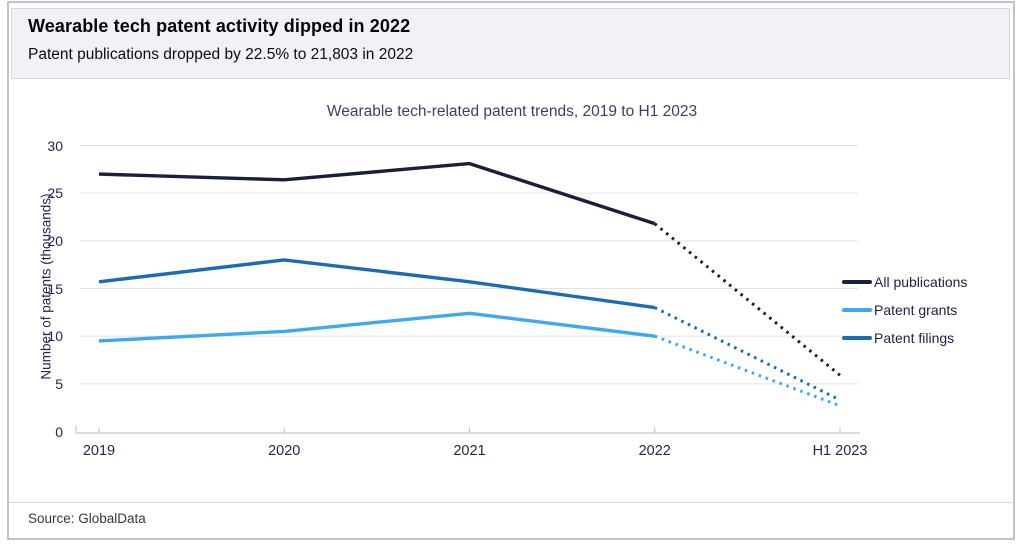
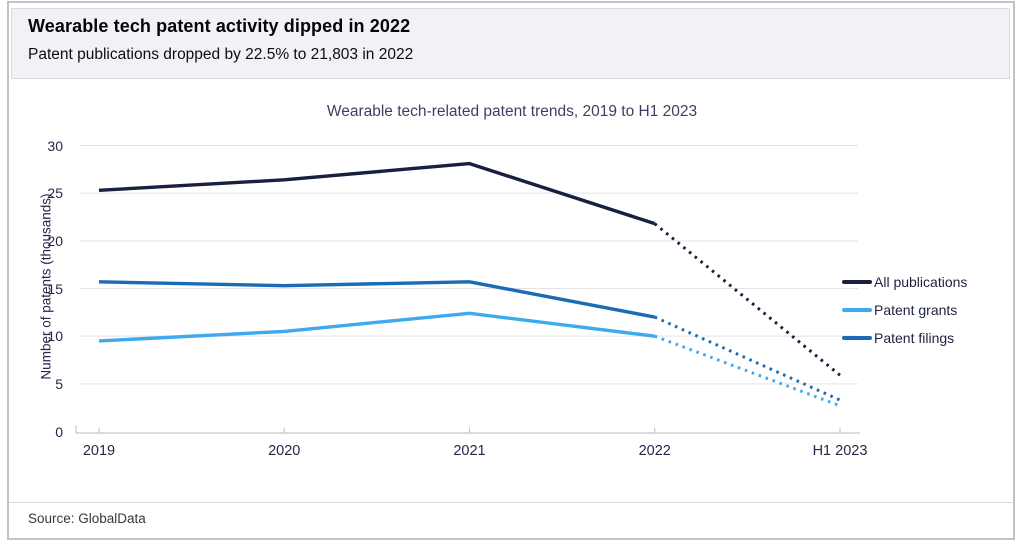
All publications/2019: 27 -> 25
Patent filings/2020: 18 -> 15
Patent filings/2022: 13 -> 12
